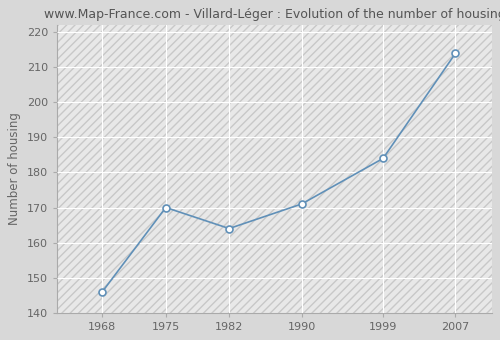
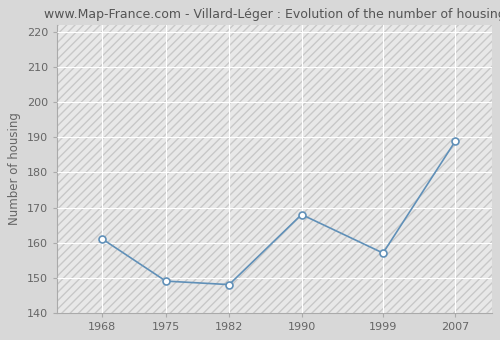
1968: 146 -> 161
1975: 170 -> 149
1982: 164 -> 148
1990: 171 -> 168
1999: 184 -> 157
2007: 214 -> 189
